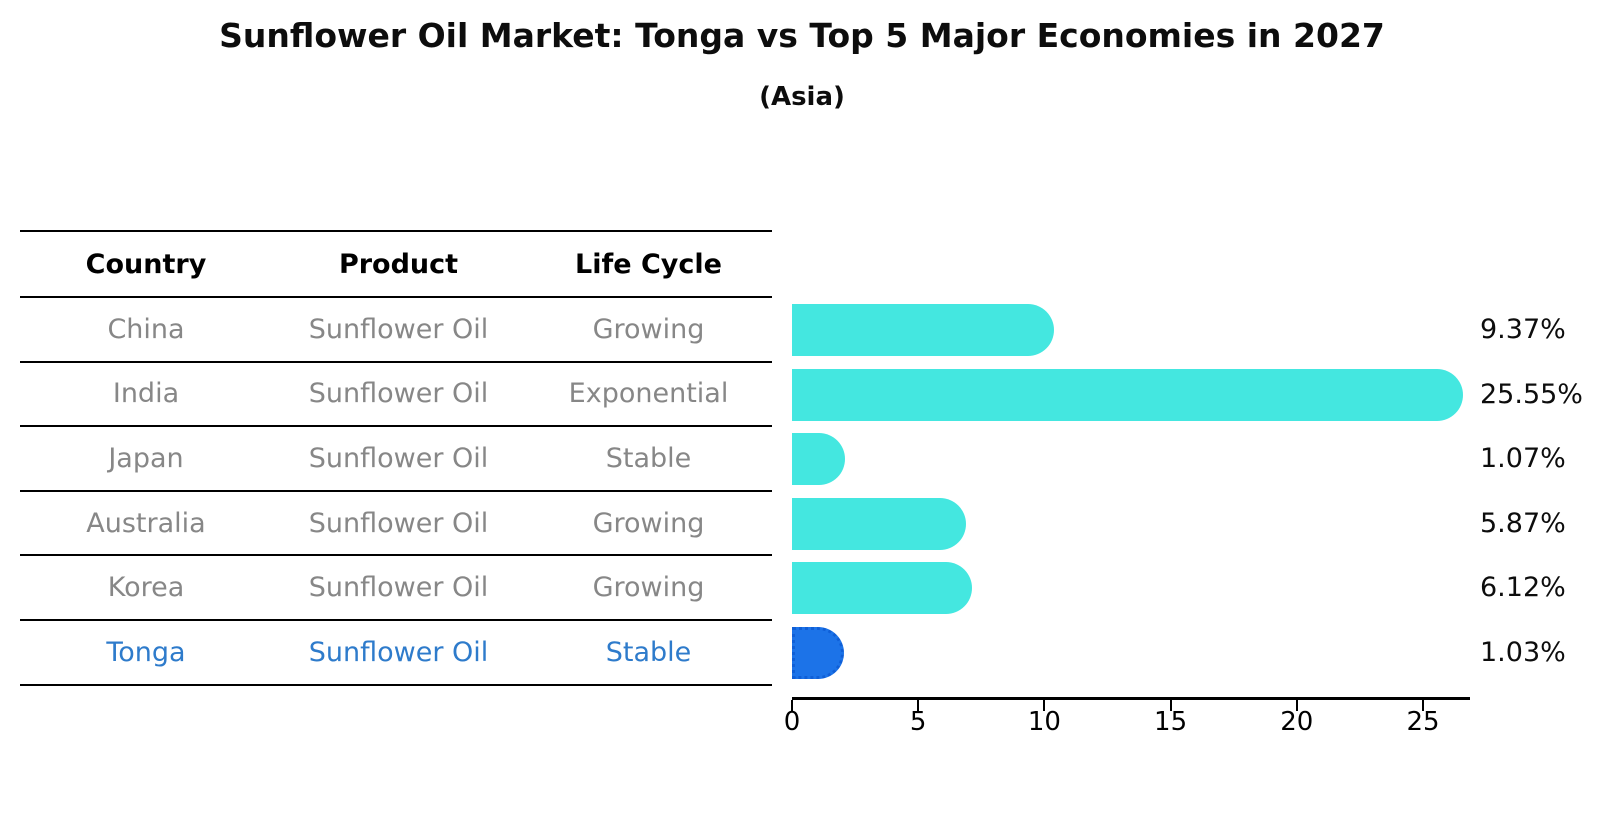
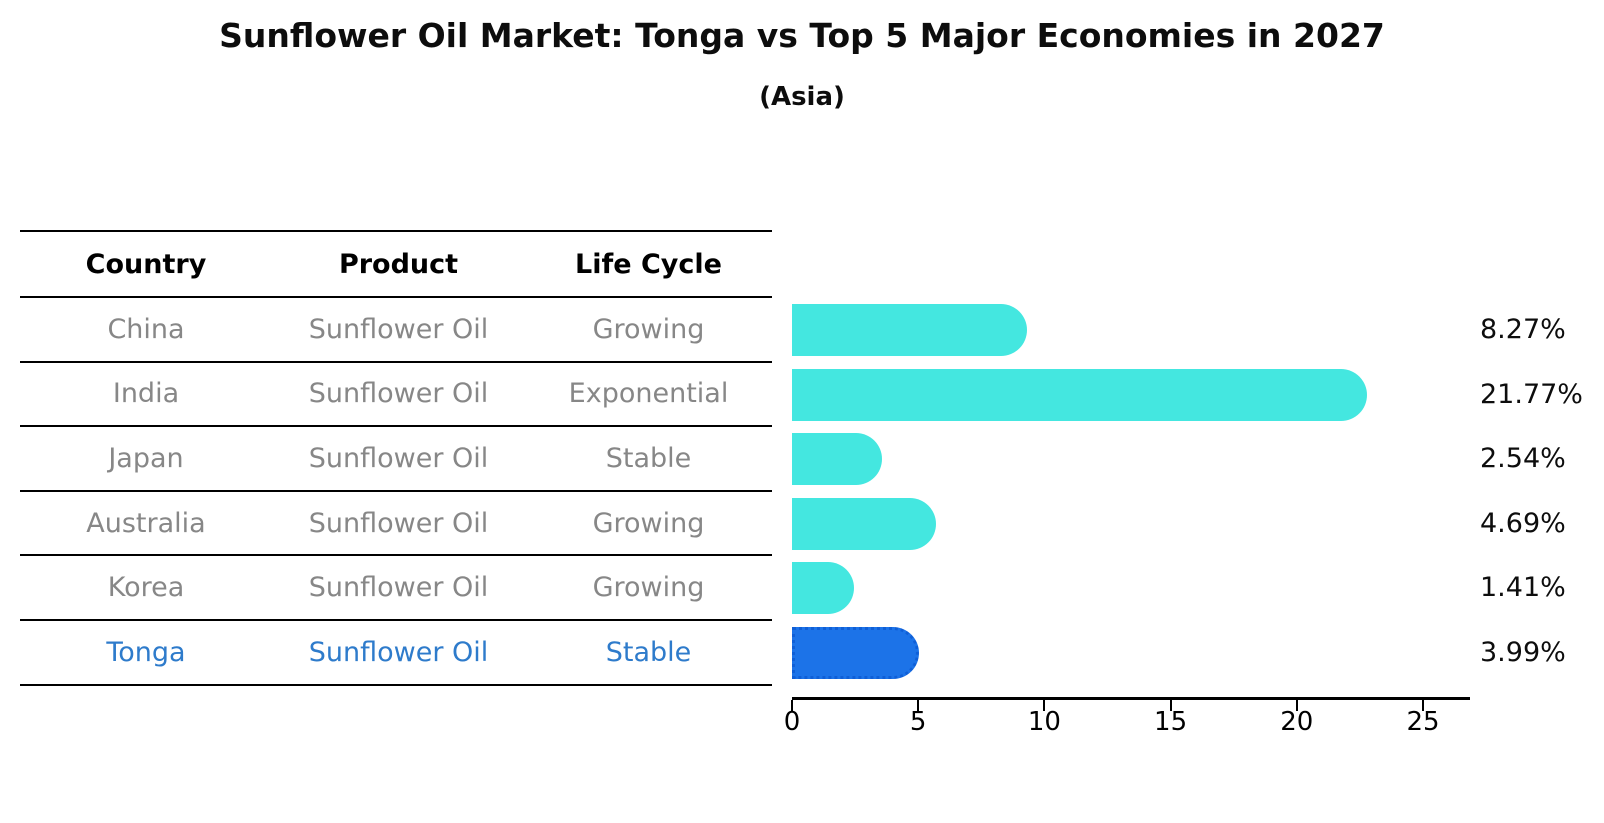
China: 9.37% -> 8.27%
India: 25.55% -> 21.77%
Japan: 1.07% -> 2.54%
Australia: 5.87% -> 4.69%
Korea: 6.12% -> 1.41%
Tonga: 1.03% -> 3.99%
